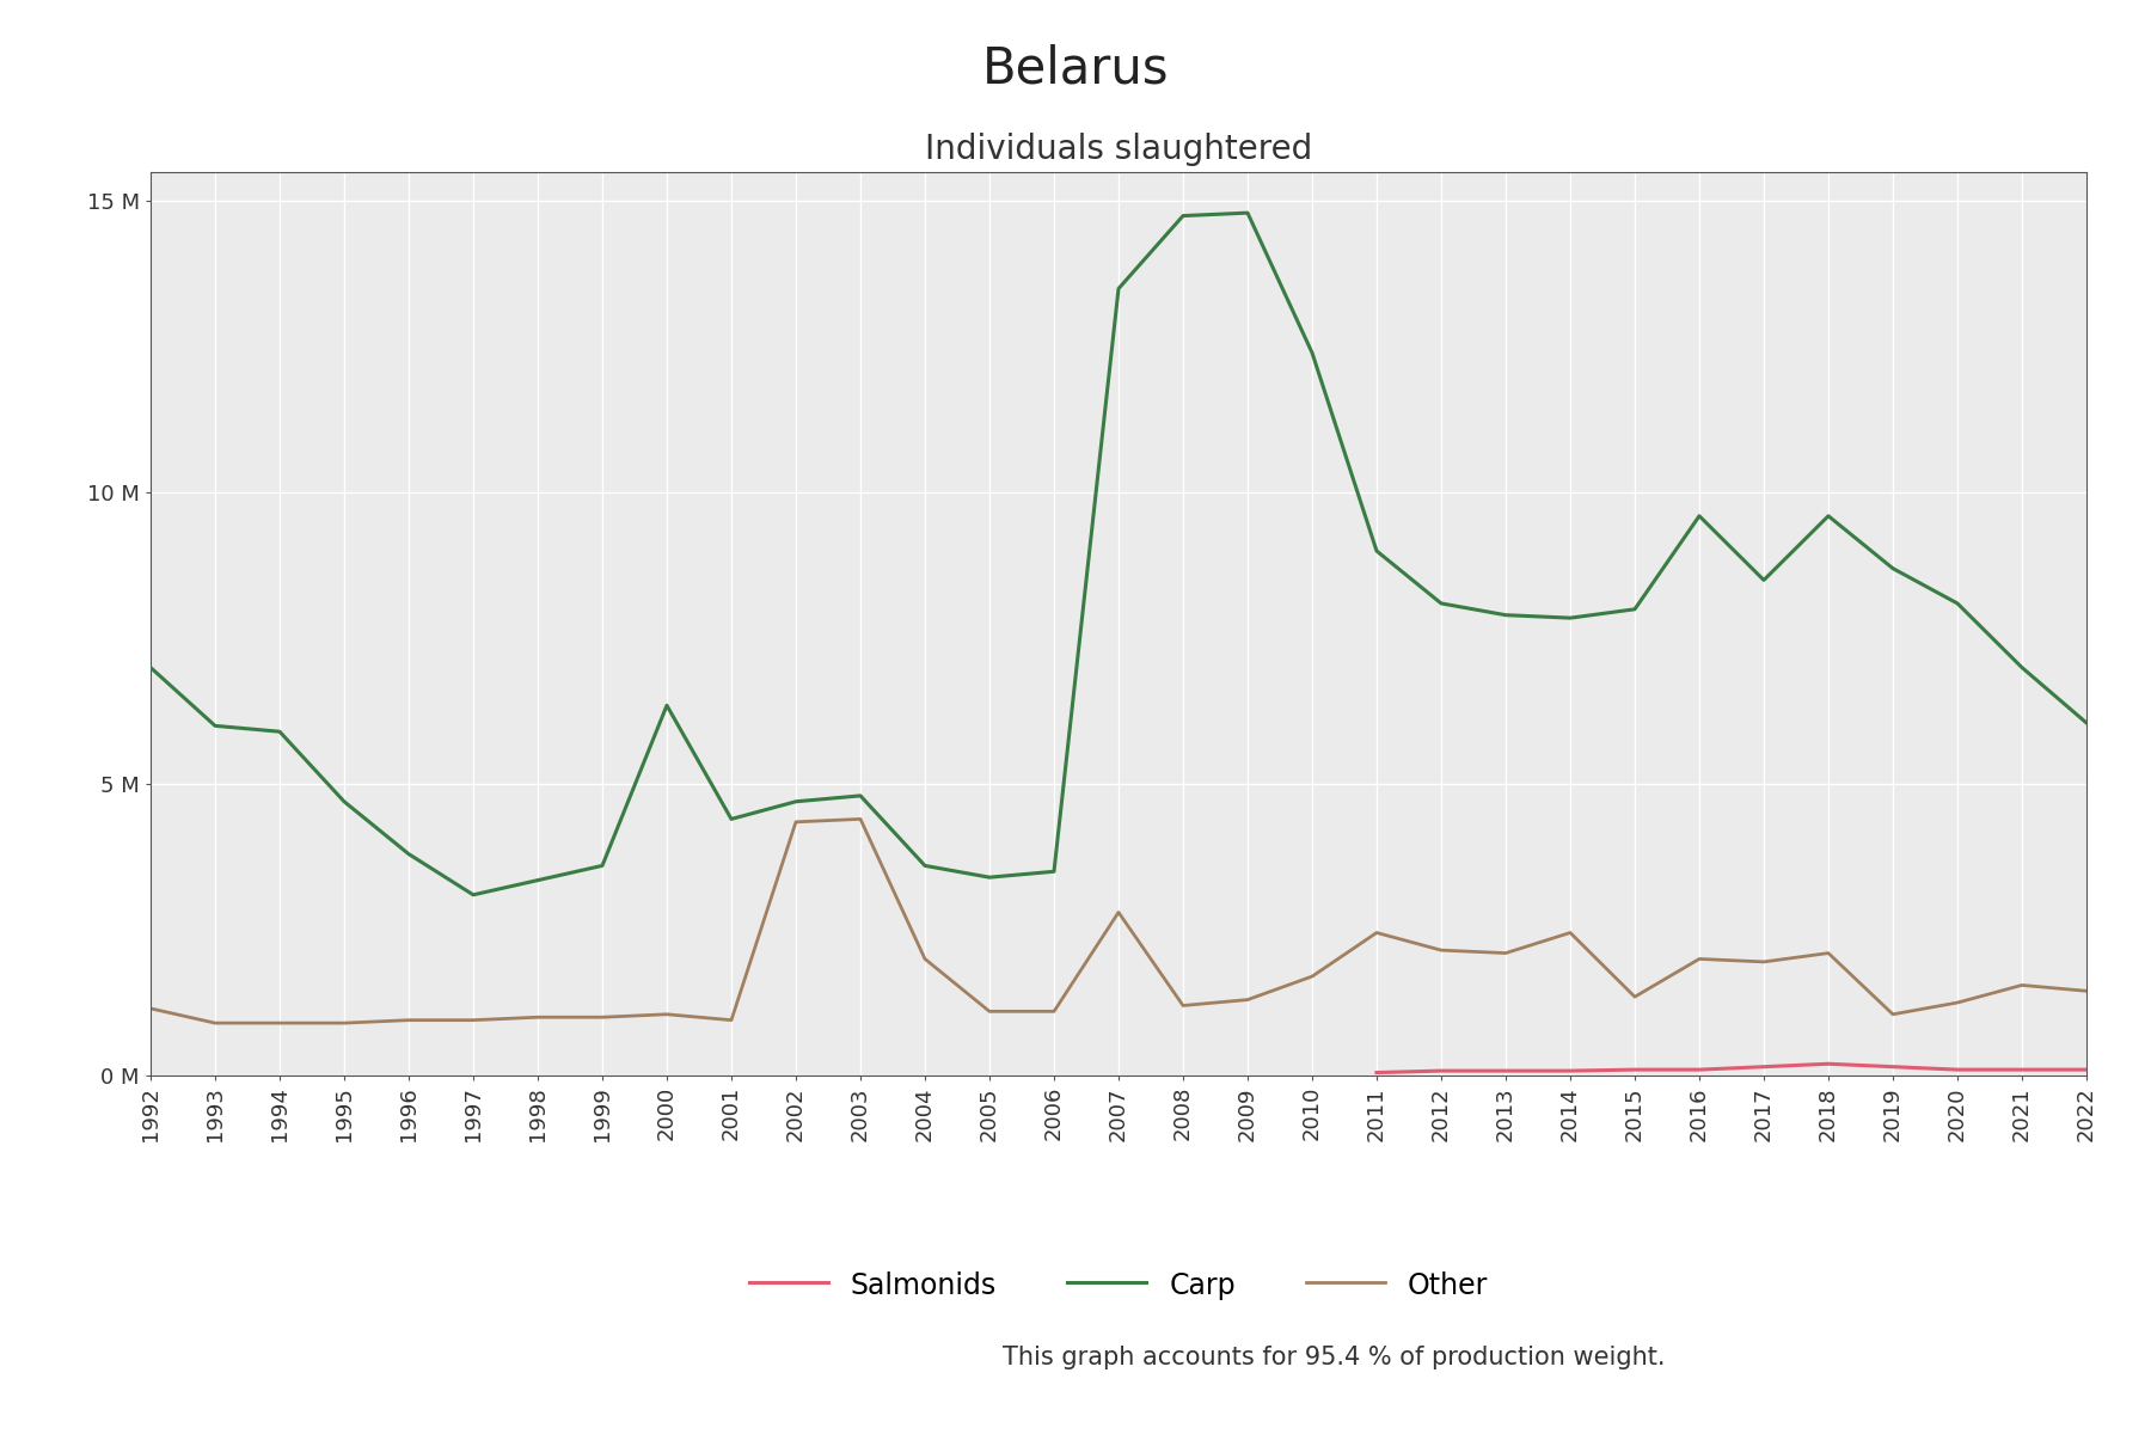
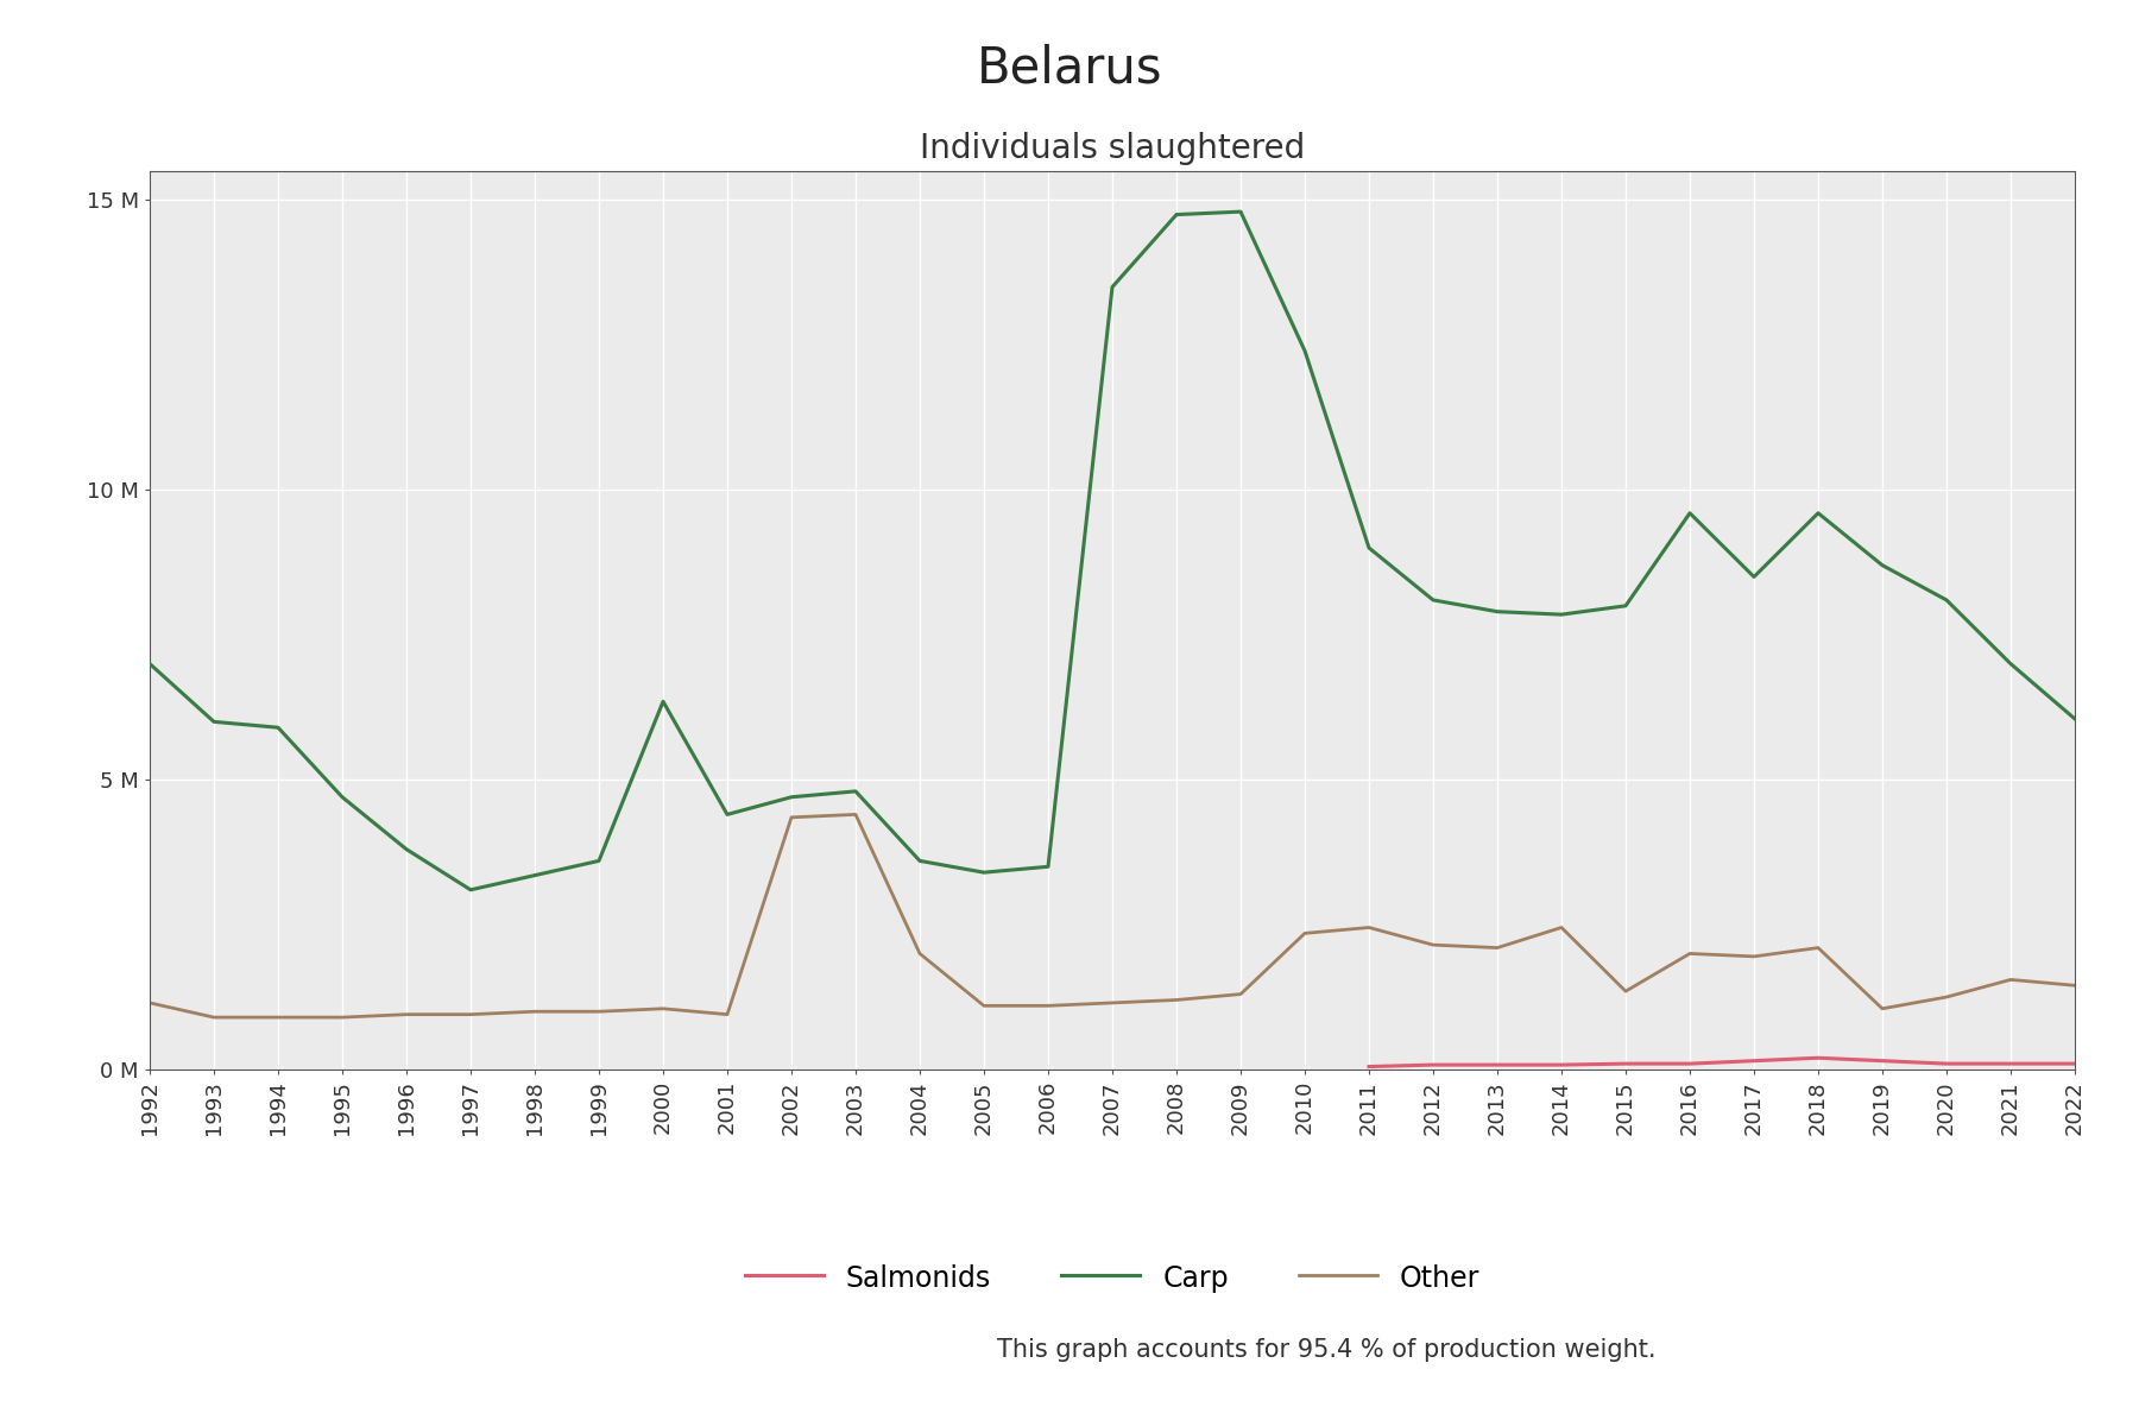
Other/2007: 2.80 M -> 1.15 M
Other/2010: 1.70 M -> 2.35 M
